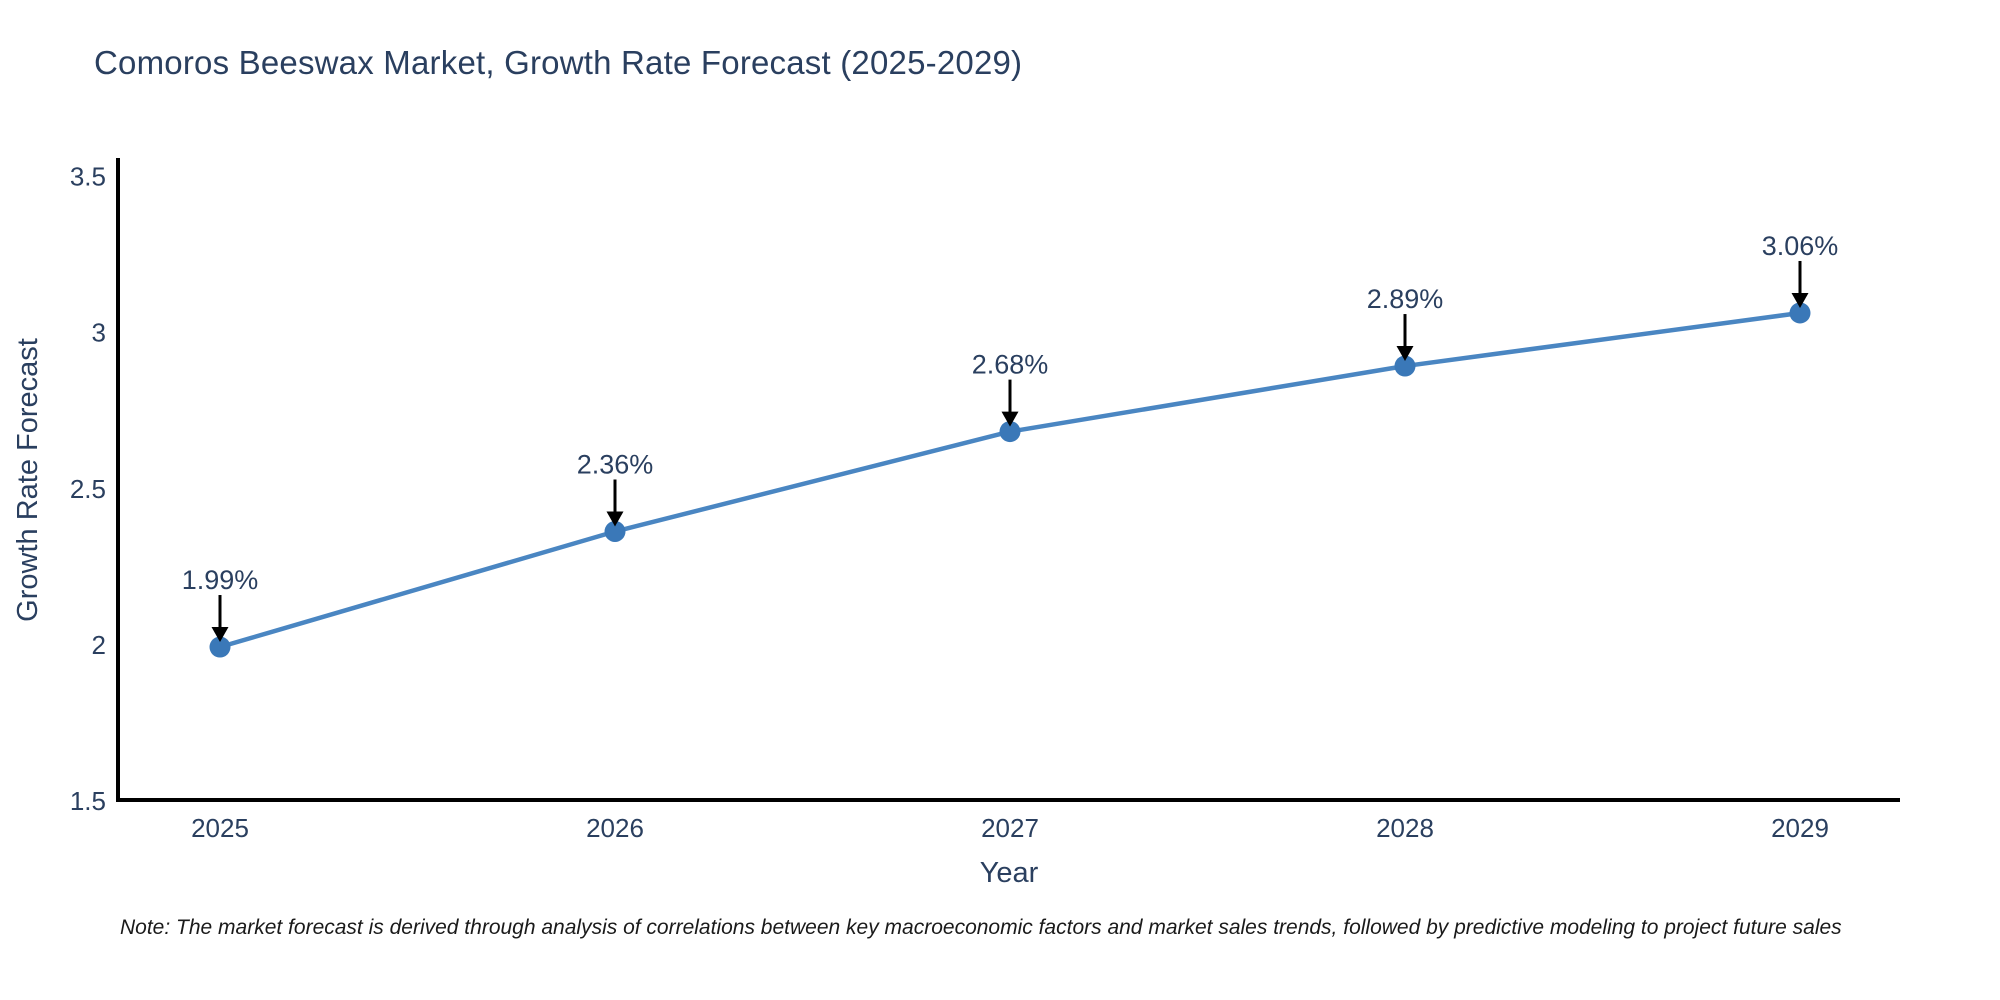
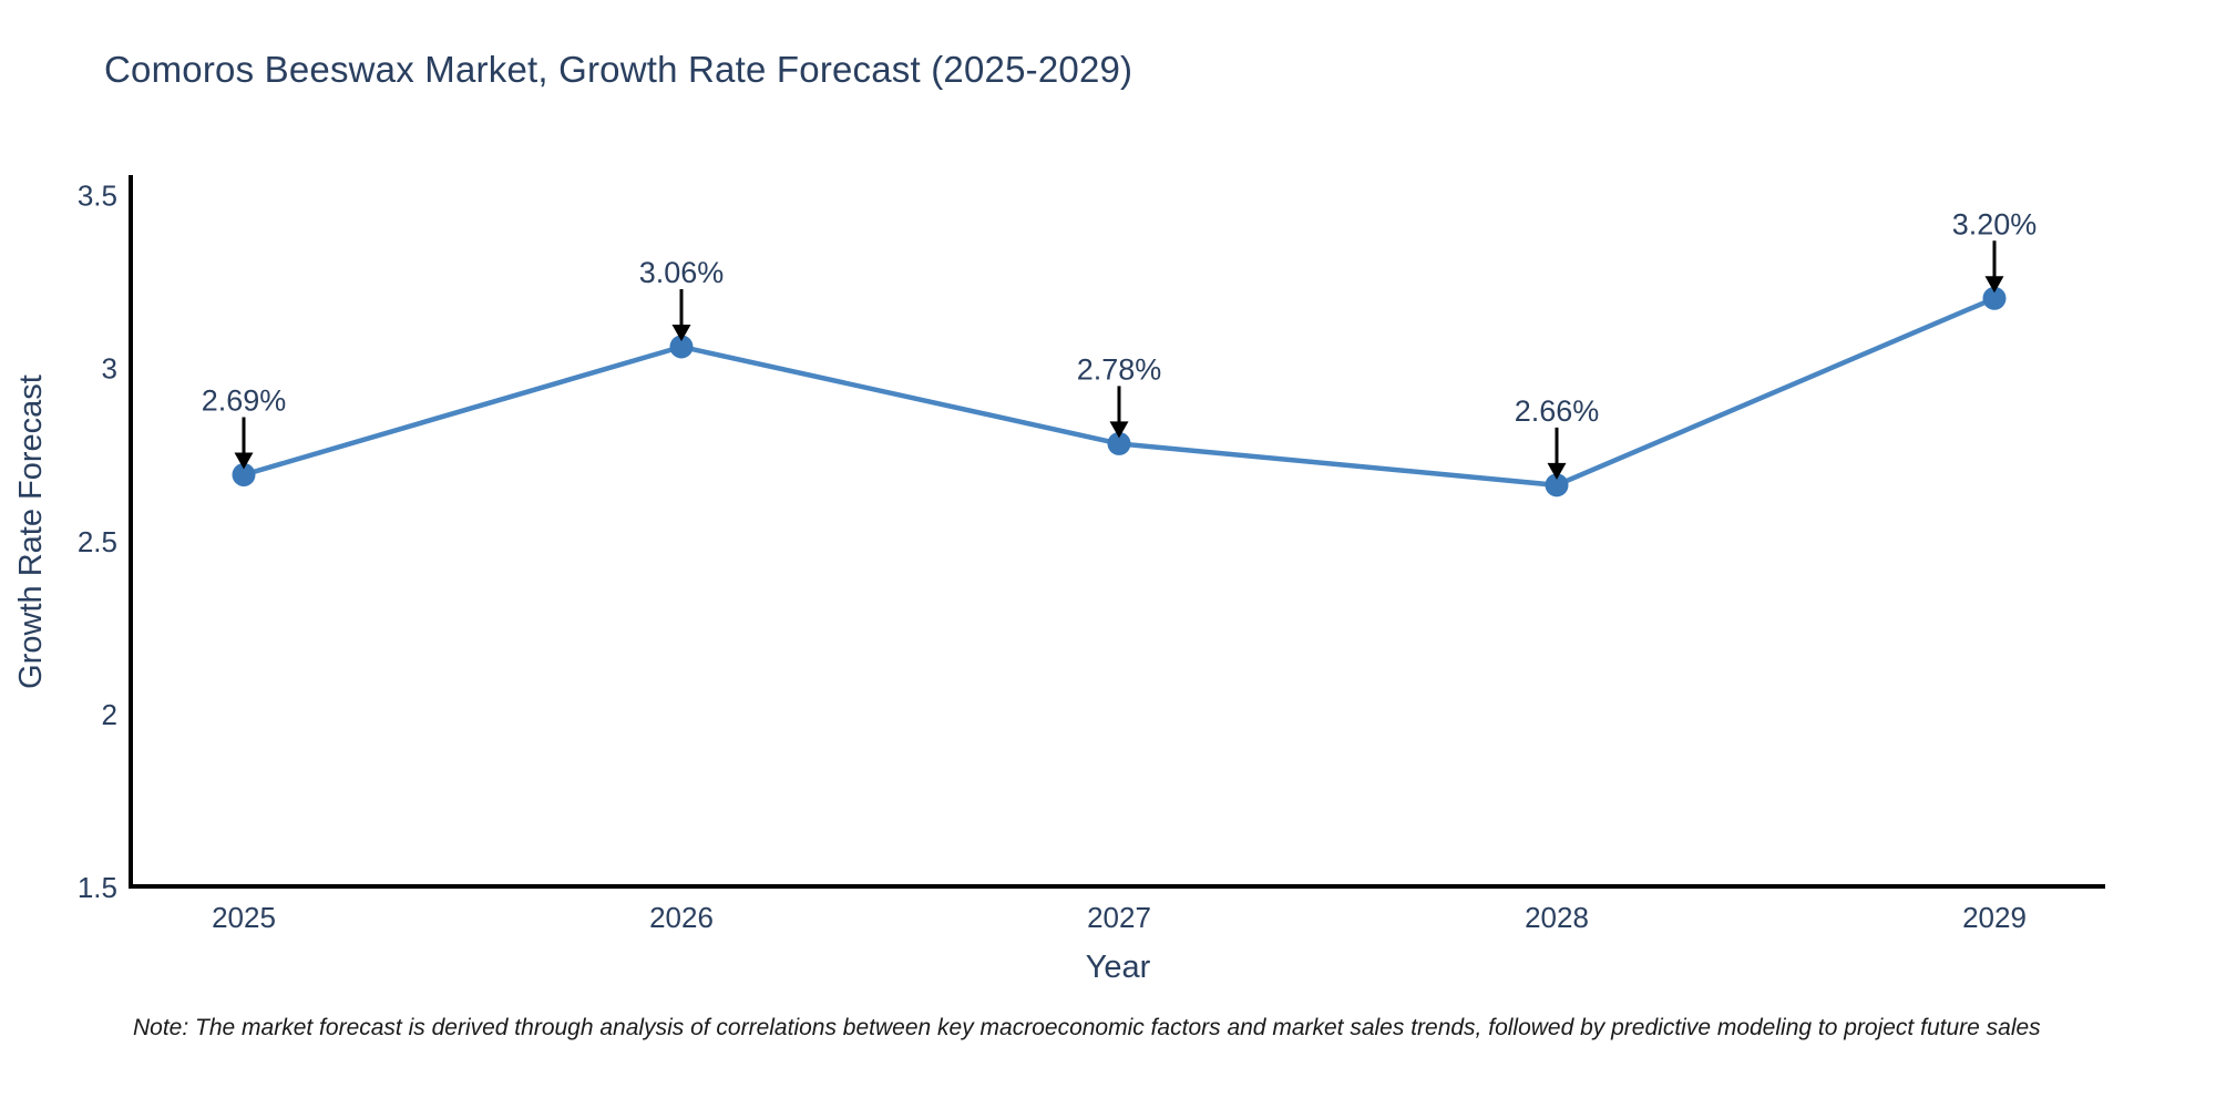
2025: 1.99% -> 2.69%
2026: 2.36% -> 3.06%
2027: 2.68% -> 2.78%
2028: 2.89% -> 2.66%
2029: 3.06% -> 3.20%
